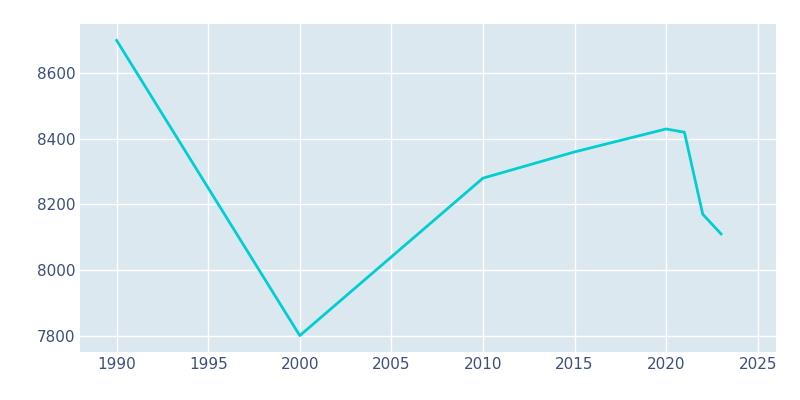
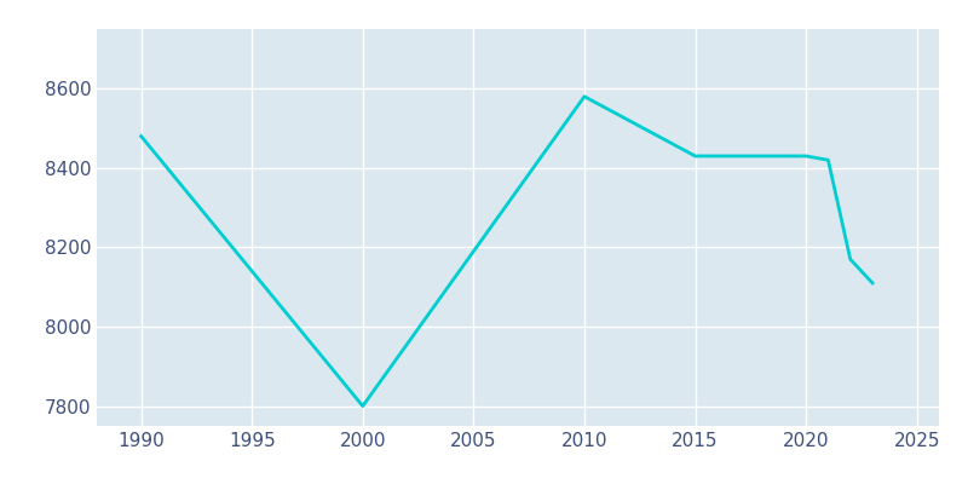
1990: 8700 -> 8480
2010: 8280 -> 8580
2015: 8360 -> 8430
